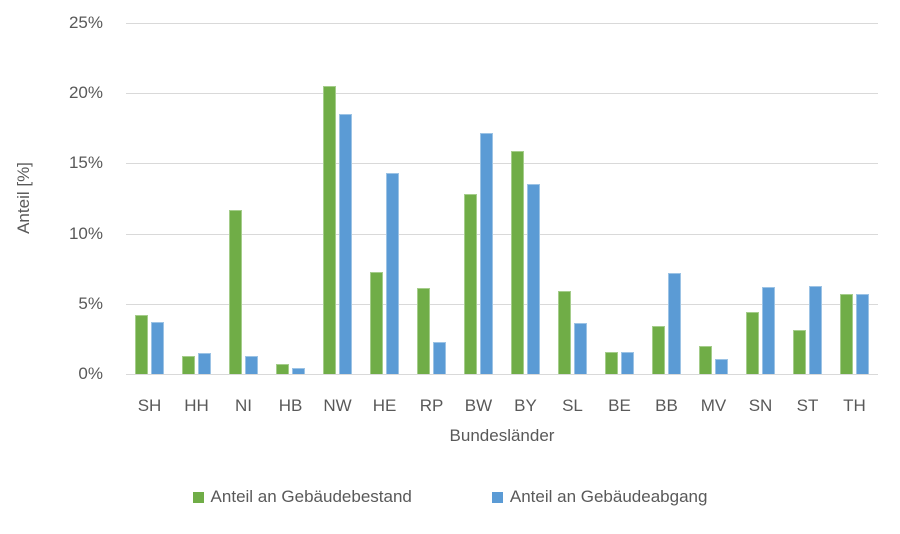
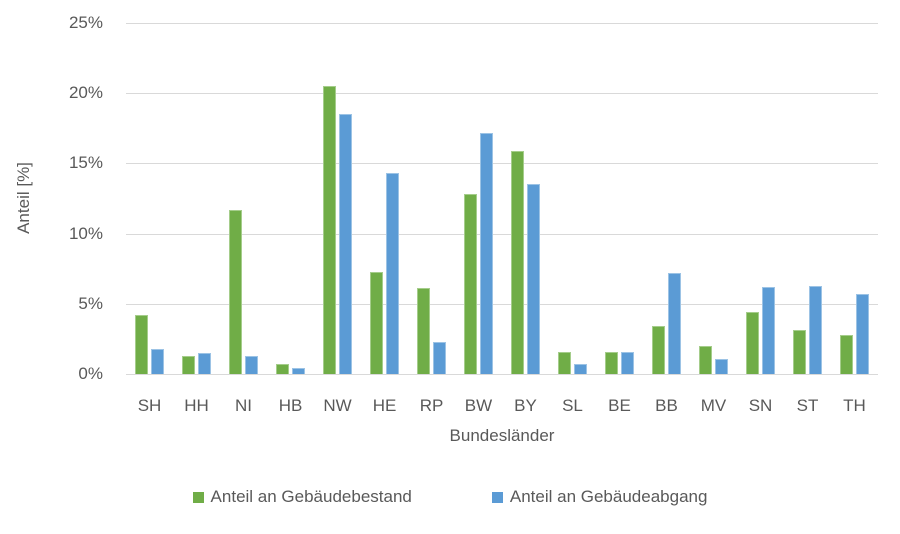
Anteil an Gebäudeabgang/SH: 3.7% -> 1.8%
Anteil an Gebäudebestand/SL: 5.9% -> 1.6%
Anteil an Gebäudeabgang/SL: 3.6% -> 0.7%
Anteil an Gebäudebestand/TH: 5.7% -> 2.8%
